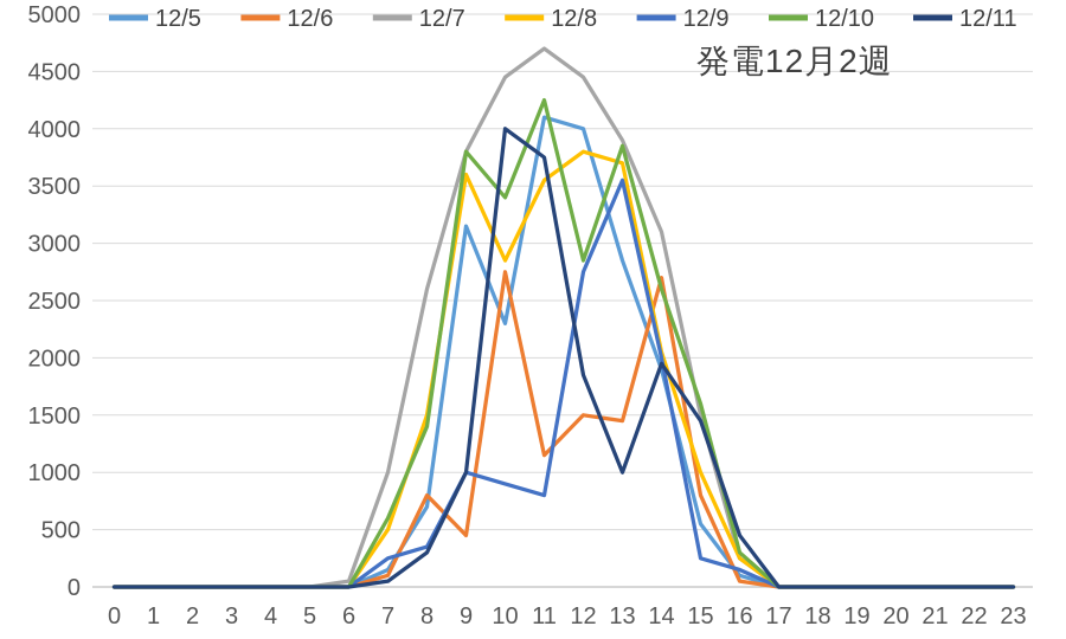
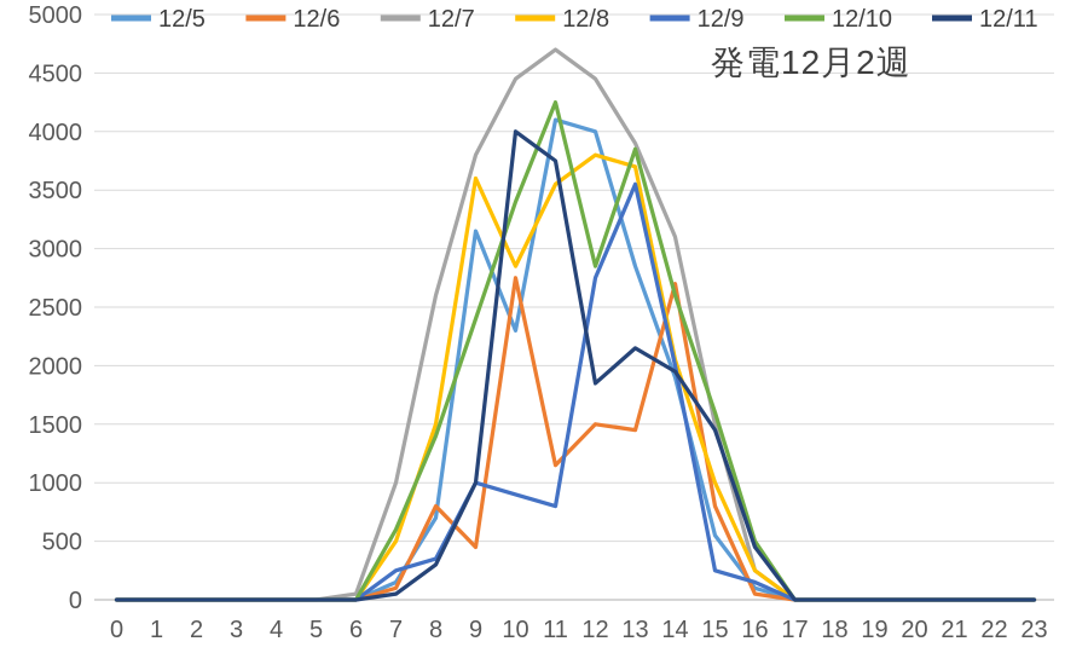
12/10/9: 3800 -> 2400
12/11/13: 1000 -> 2200
12/10/16: 300 -> 500
